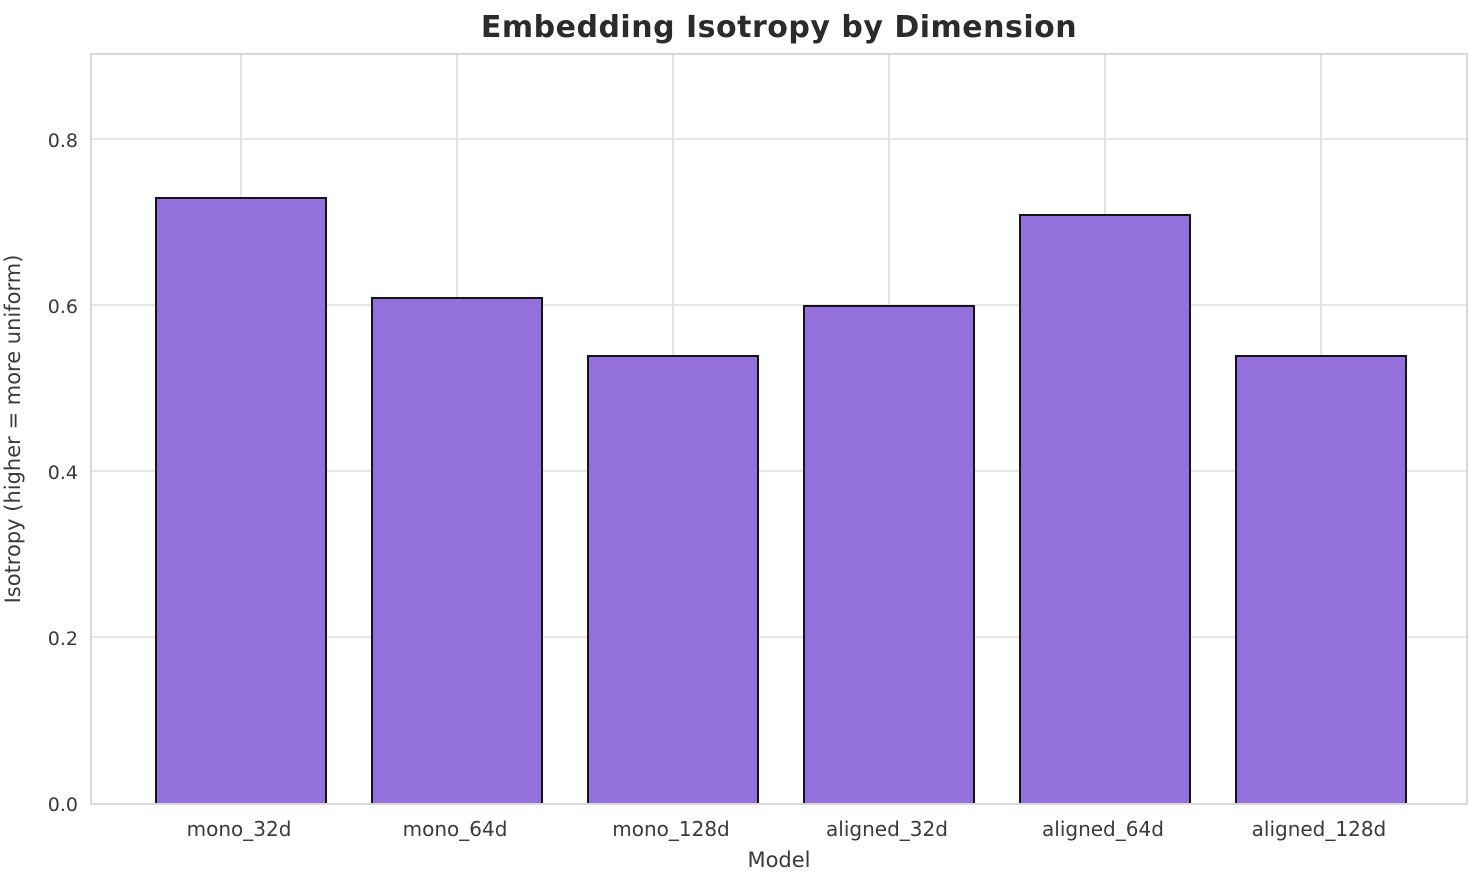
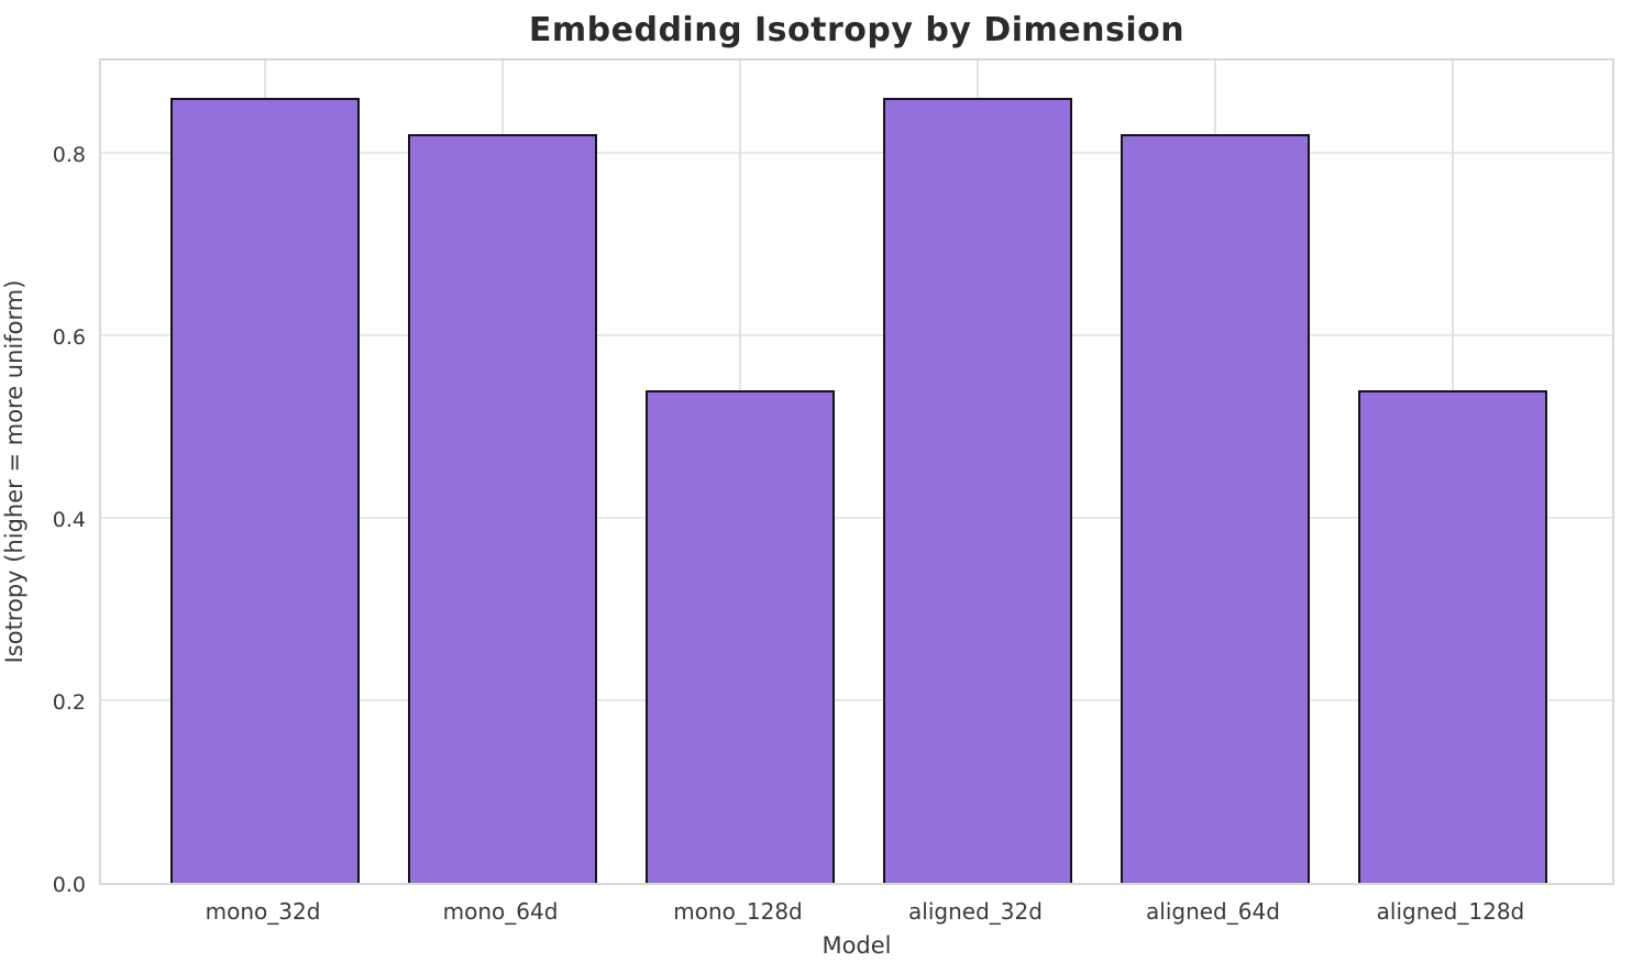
mono_32d: 0.73 -> 0.86
mono_64d: 0.61 -> 0.82
aligned_32d: 0.60 -> 0.86
aligned_64d: 0.71 -> 0.82
